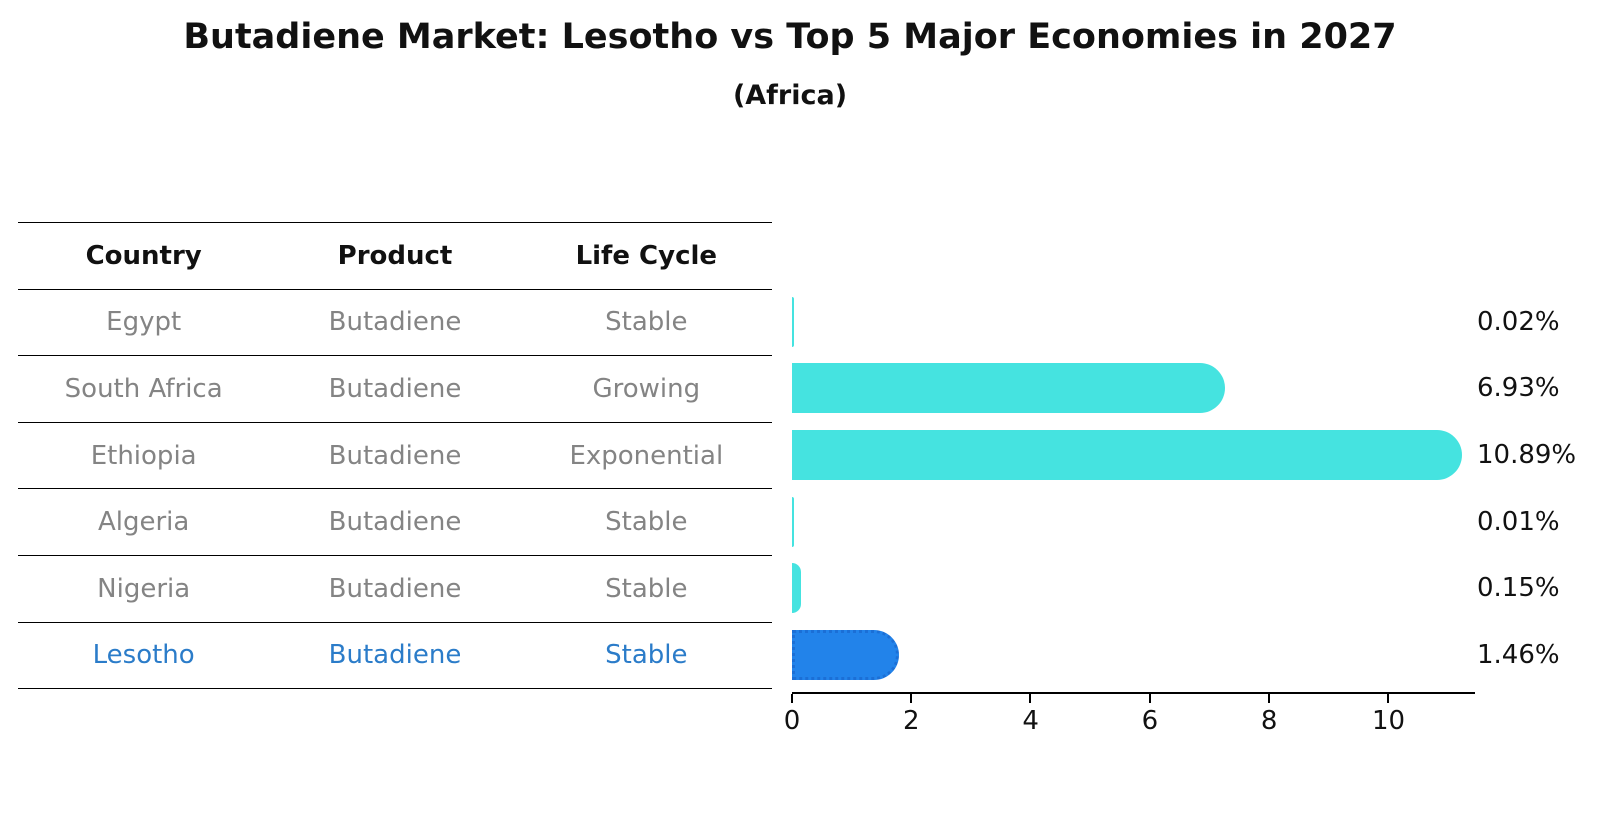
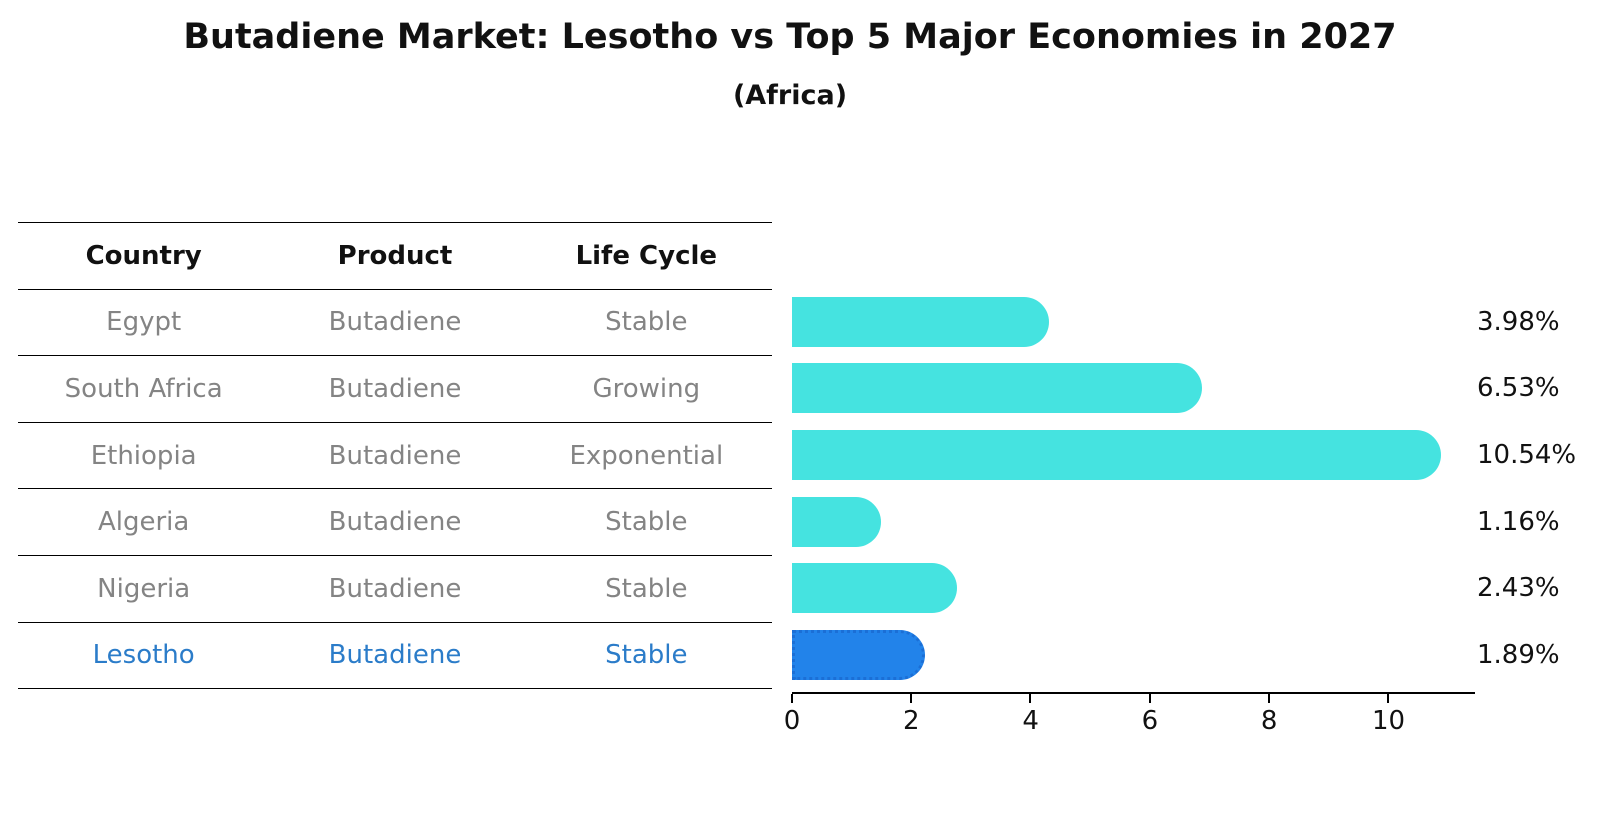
Egypt: 0.02% -> 3.98%
South Africa: 6.93% -> 6.53%
Ethiopia: 10.89% -> 10.54%
Algeria: 0.01% -> 1.16%
Nigeria: 0.15% -> 2.43%
Lesotho: 1.46% -> 1.89%
